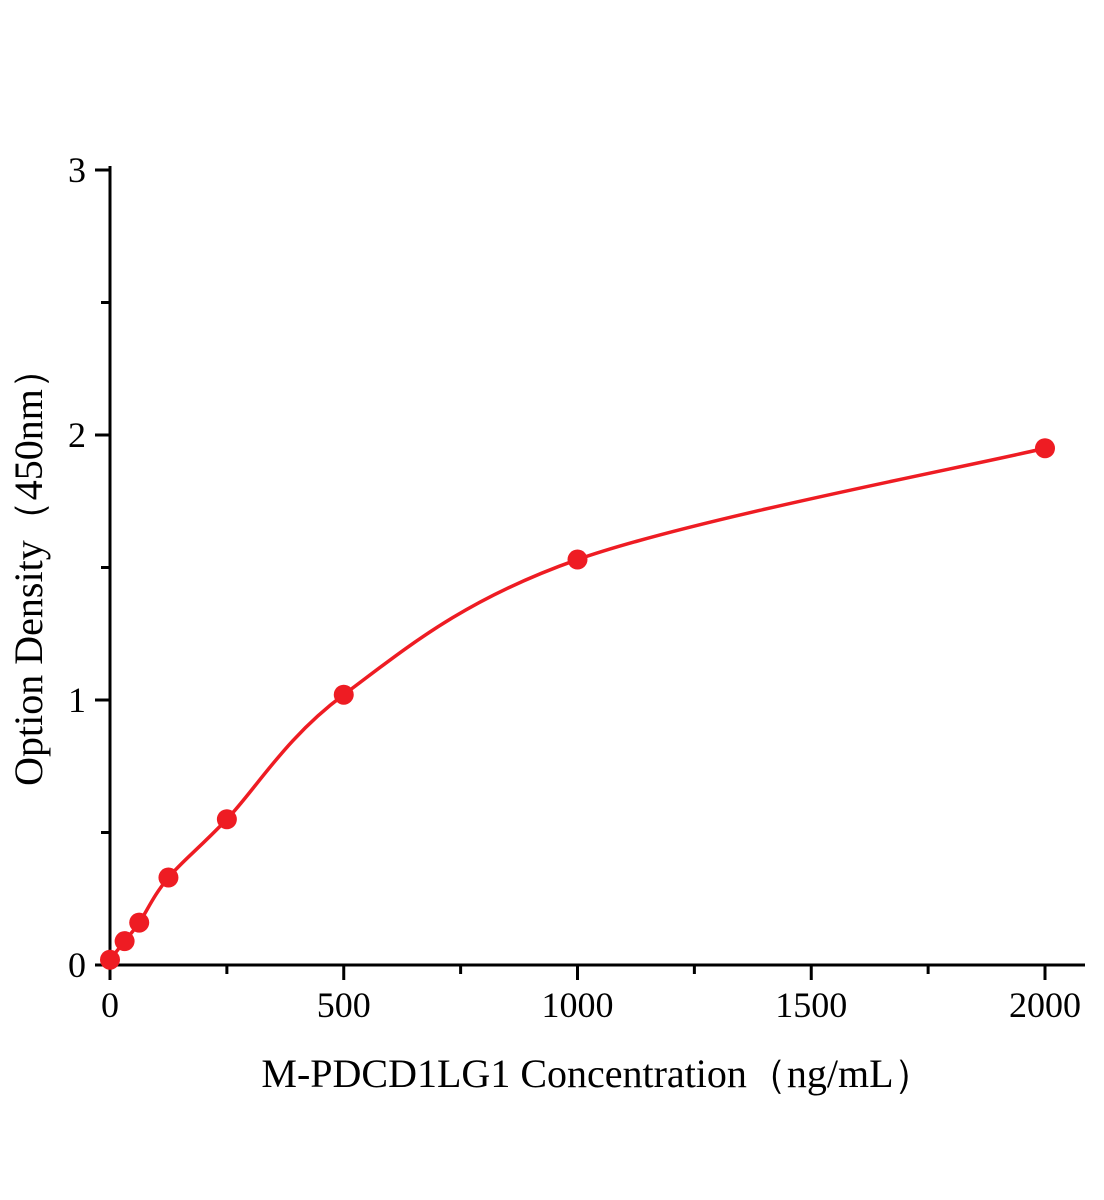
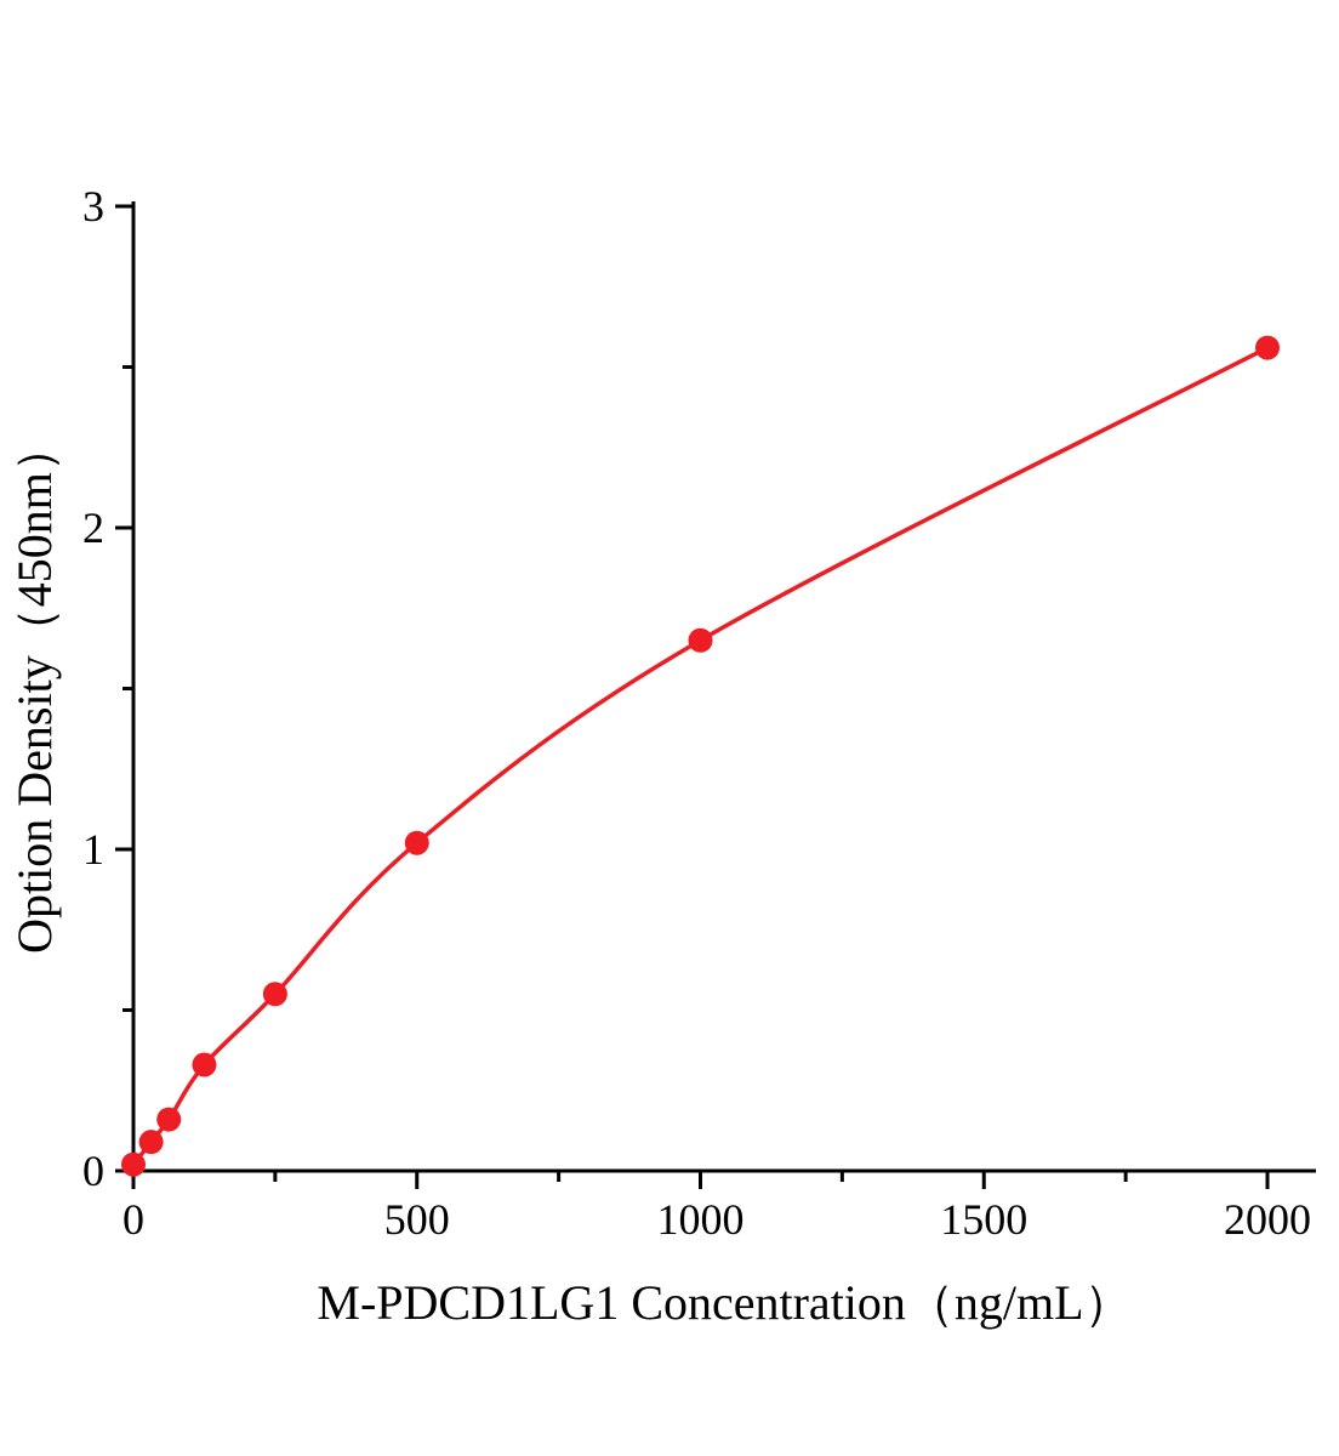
1000: 1.53 -> 1.65
2000: 1.95 -> 2.56
